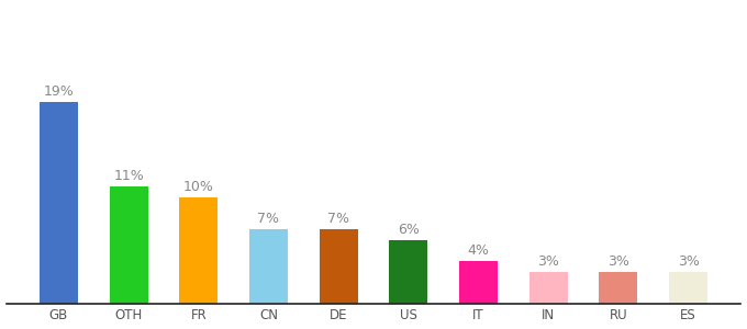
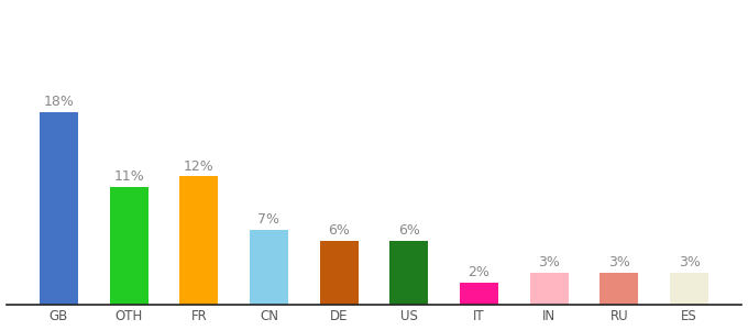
GB: 19% -> 18%
FR: 10% -> 12%
DE: 7% -> 6%
IT: 4% -> 2%
